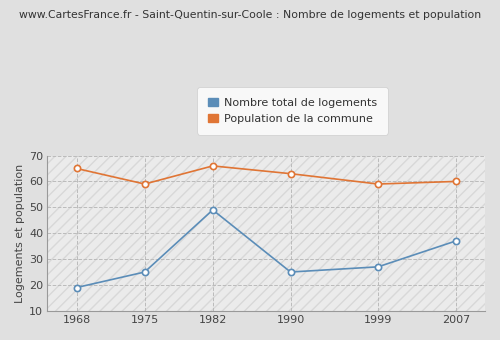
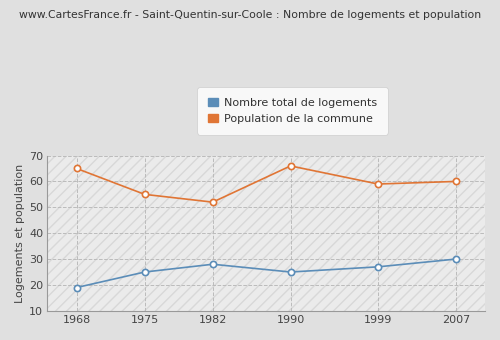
Population de la commune/1975: 59 -> 55
Nombre total de logements/1982: 49 -> 28
Population de la commune/1982: 66 -> 52
Population de la commune/1990: 63 -> 66
Nombre total de logements/2007: 37 -> 30
